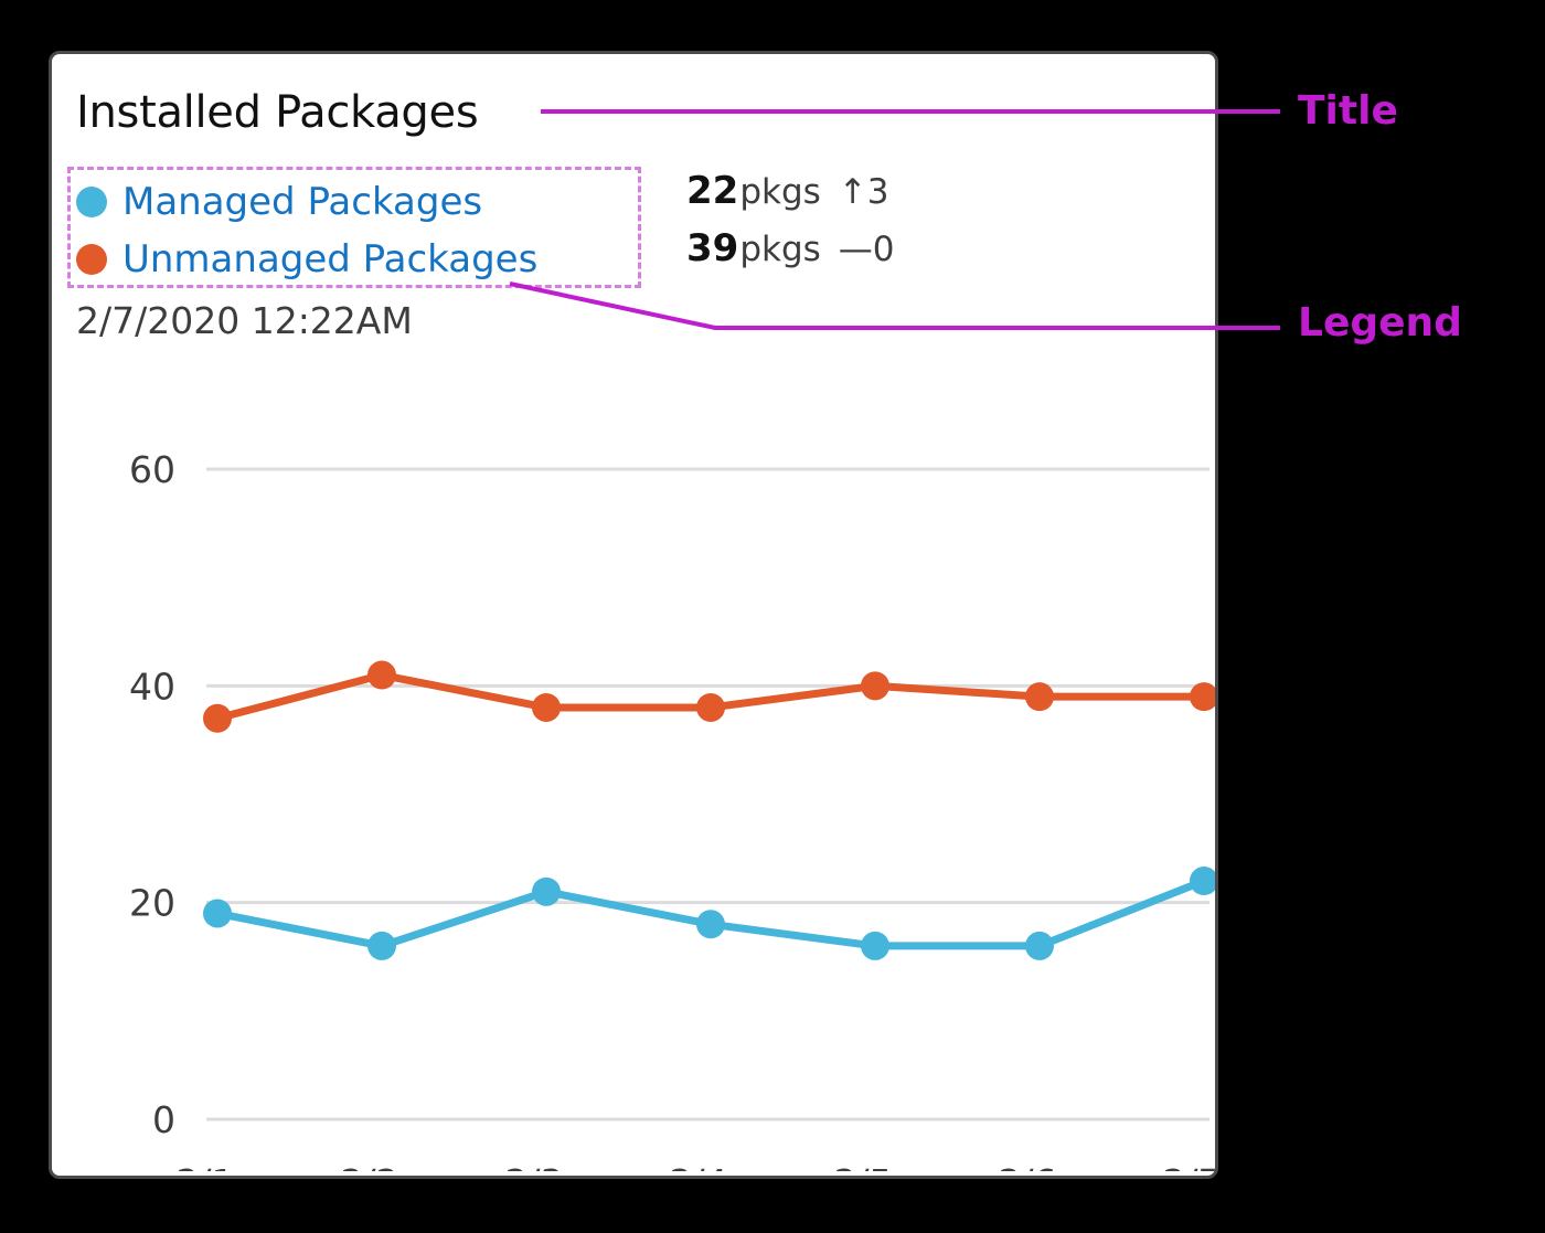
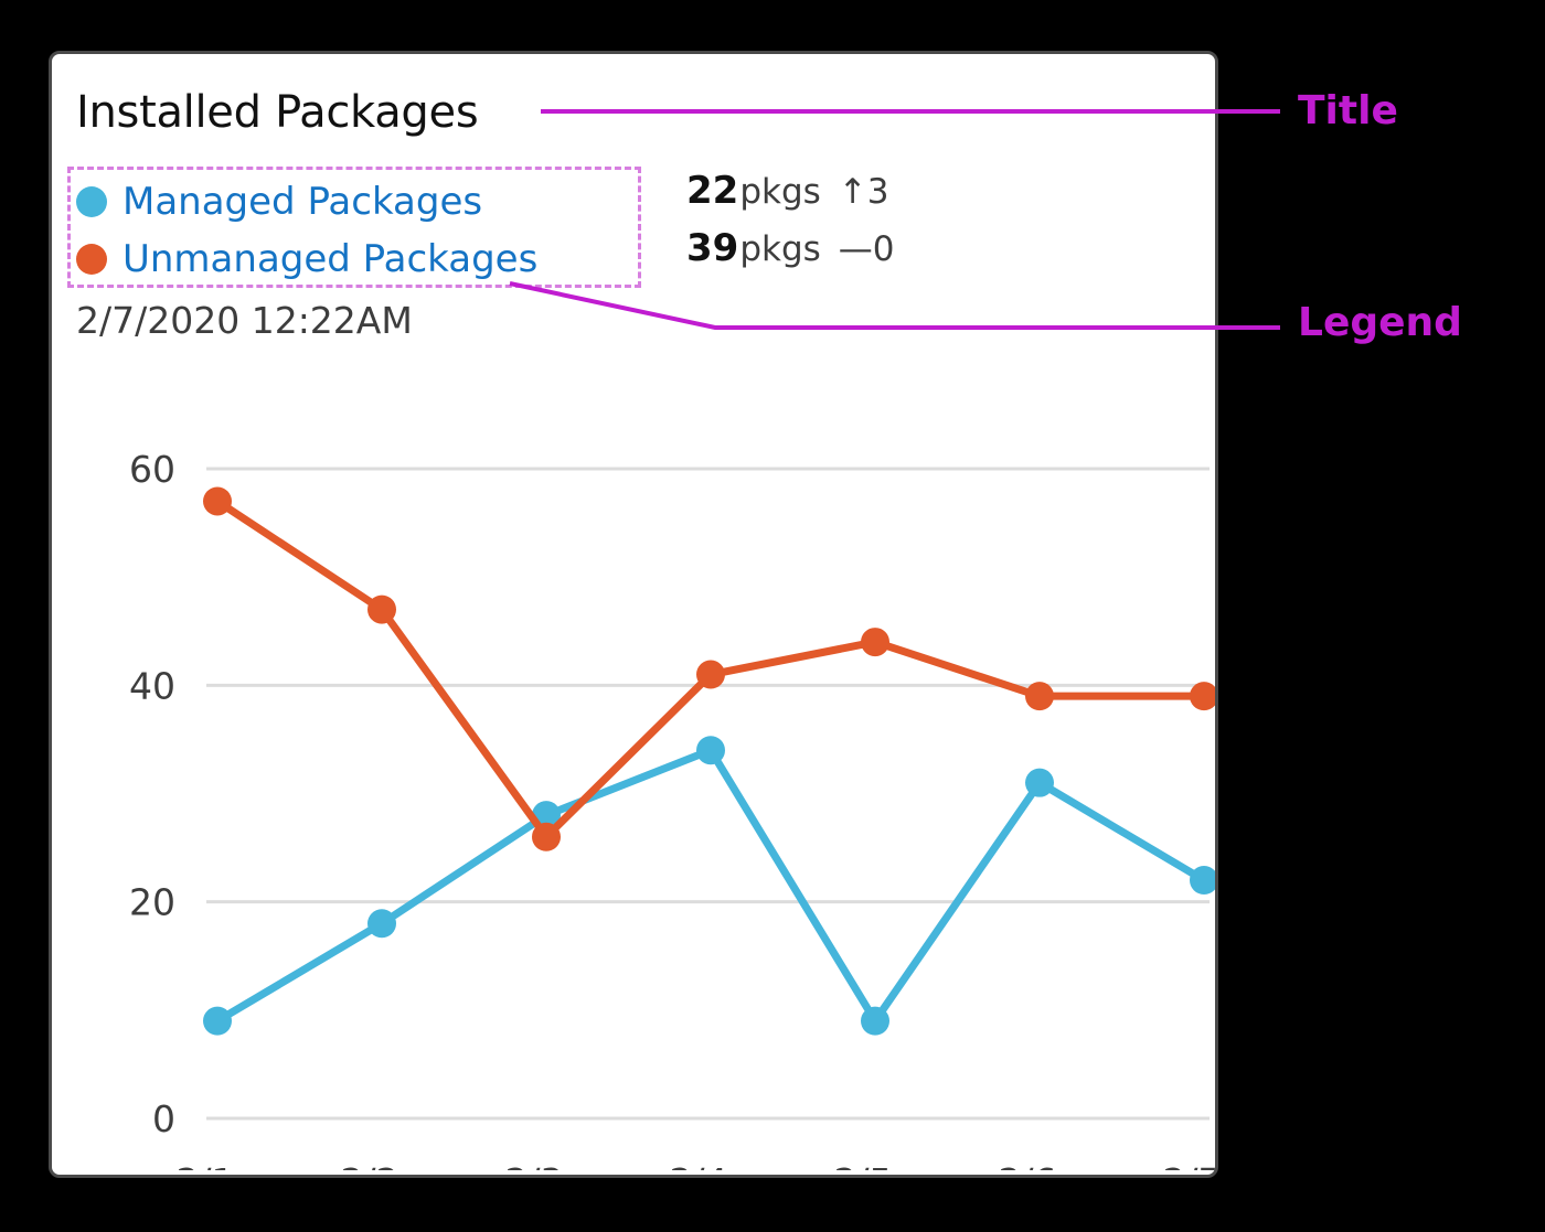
Managed Packages/2/1: 19 -> 9
Unmanaged Packages/2/1: 37 -> 57
Managed Packages/2/2: 16 -> 18
Unmanaged Packages/2/2: 41 -> 47
Managed Packages/2/3: 21 -> 28
Unmanaged Packages/2/3: 38 -> 26
Managed Packages/2/4: 18 -> 34
Unmanaged Packages/2/4: 38 -> 41
Managed Packages/2/5: 16 -> 9
Unmanaged Packages/2/5: 40 -> 44
Managed Packages/2/6: 16 -> 31
